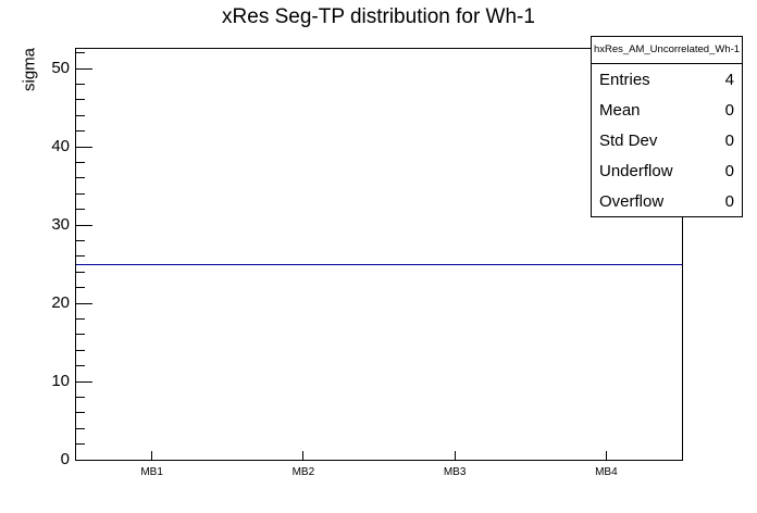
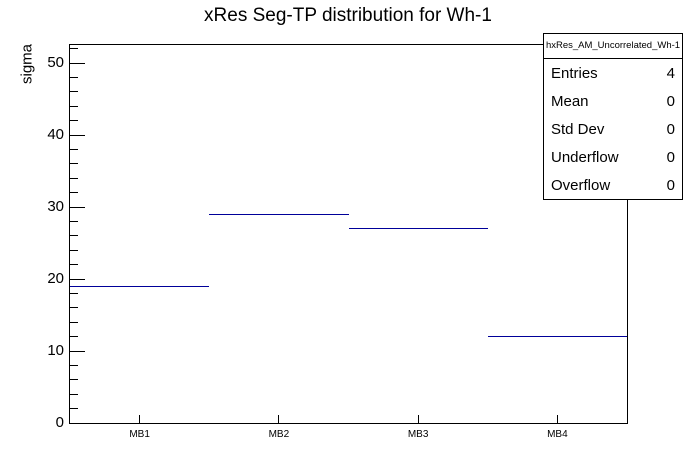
MB1: 25 -> 19
MB2: 25 -> 29
MB3: 25 -> 27
MB4: 25 -> 12
